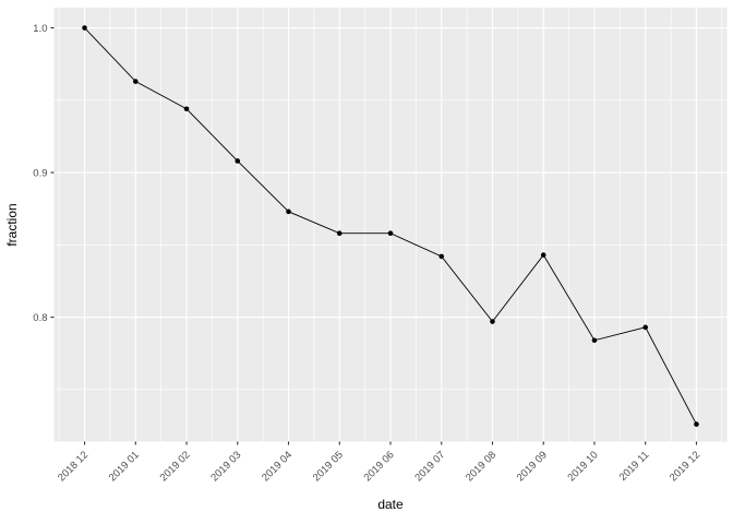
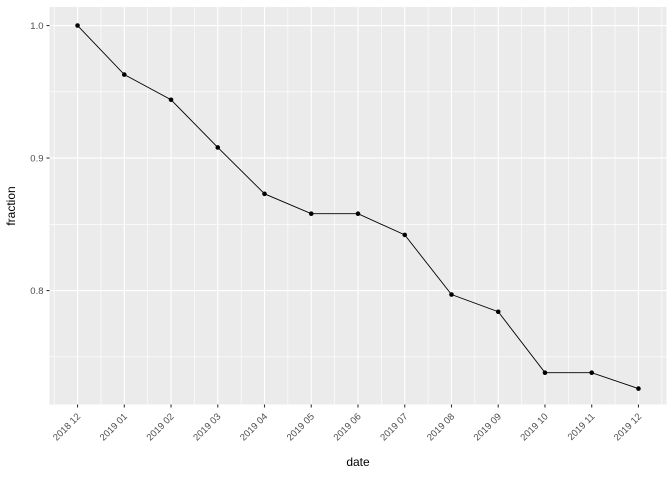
2019 09: 0.843 -> 0.784
2019 10: 0.784 -> 0.738
2019 11: 0.793 -> 0.738
